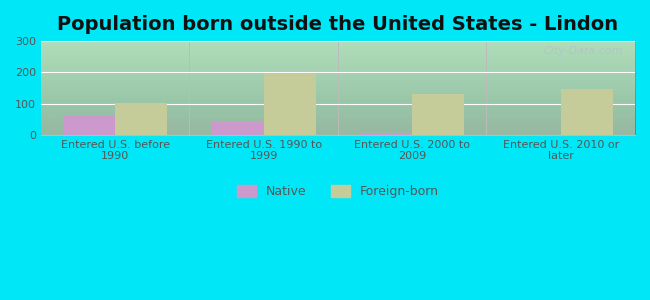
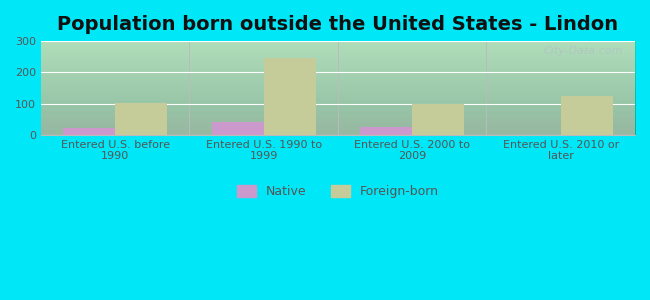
Native/Entered U.S. before 1990: 60 -> 20
Foreign-born/Entered U.S. 1990 to 1999: 199 -> 245
Native/Entered U.S. 2000 to 2009: 5 -> 25
Foreign-born/Entered U.S. 2000 to 2009: 130 -> 100
Foreign-born/Entered U.S. 2010 or later: 145 -> 125
